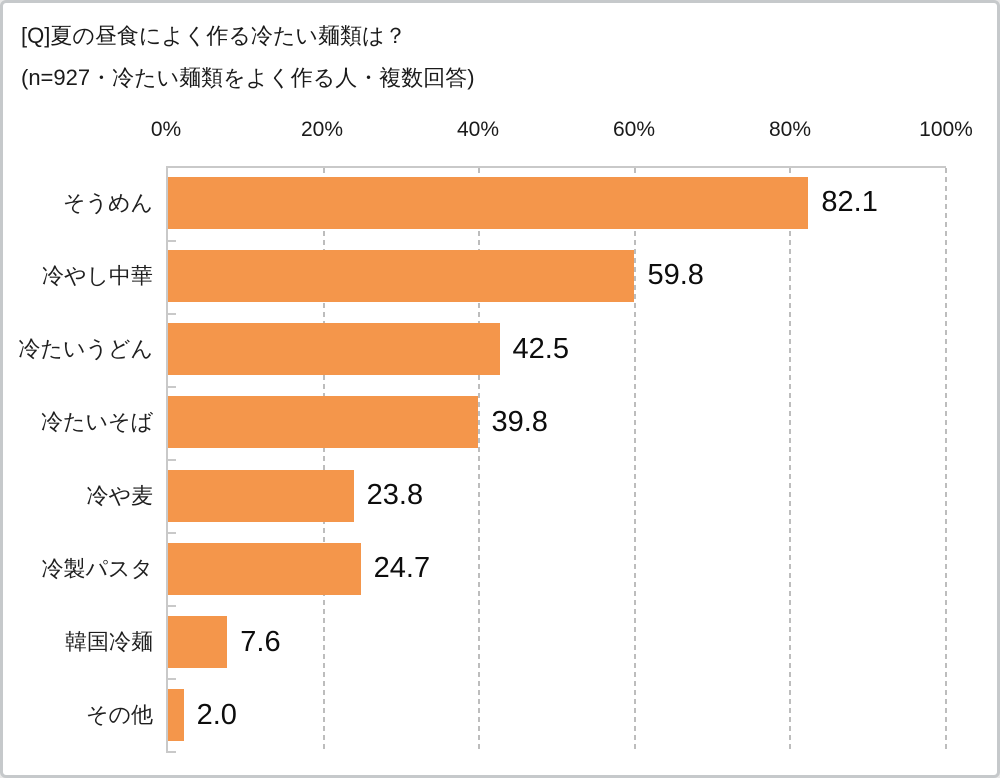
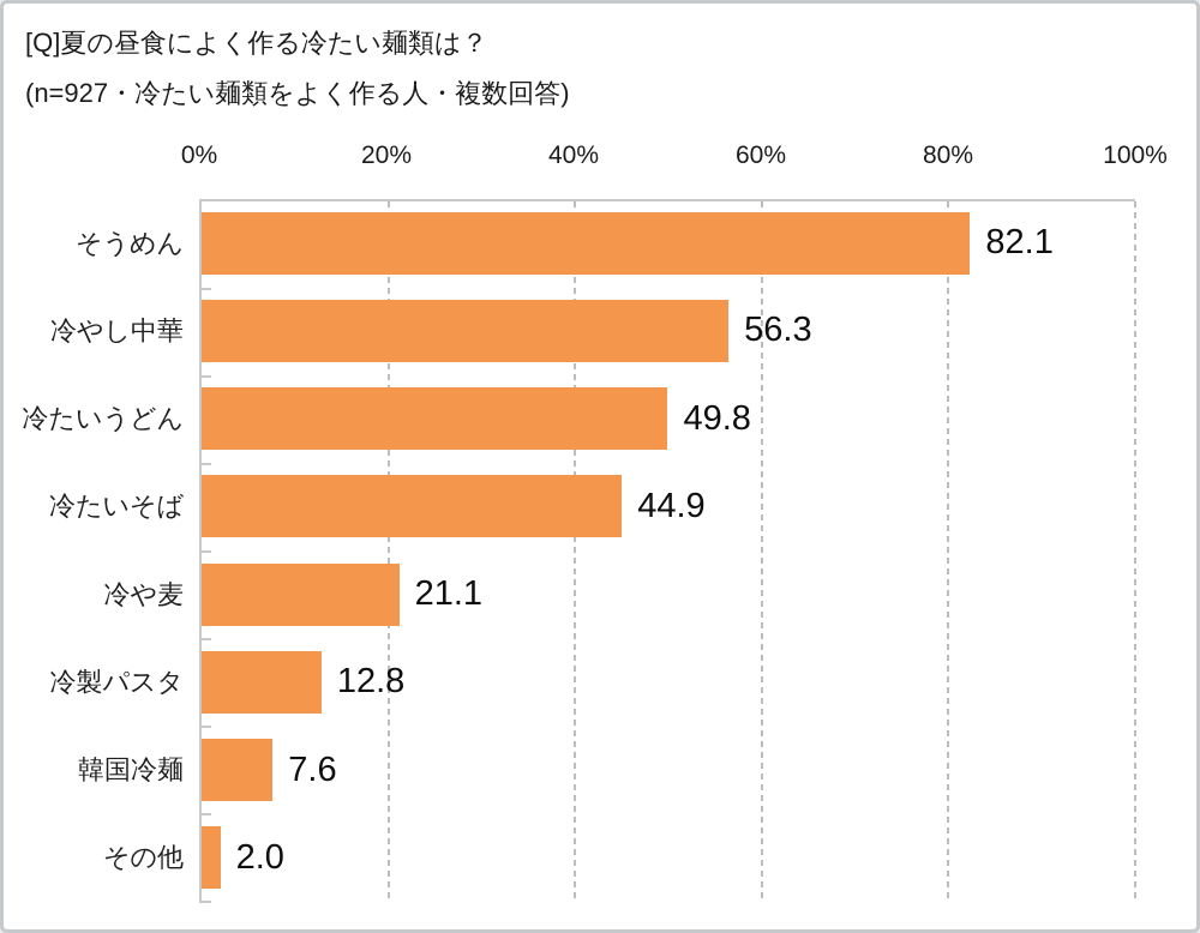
冷やし中華: 59.8 -> 56.3
冷たいうどん: 42.5 -> 49.8
冷たいそば: 39.8 -> 44.9
冷や麦: 23.8 -> 21.1
冷製パスタ: 24.7 -> 12.8
